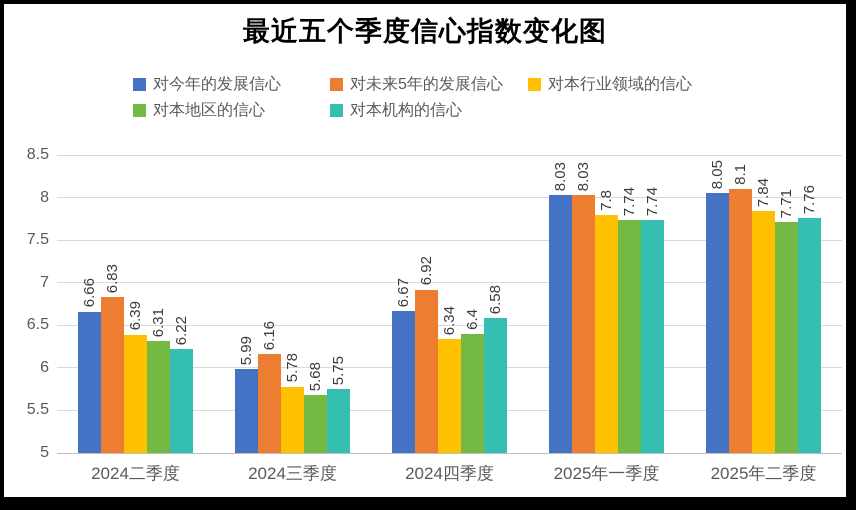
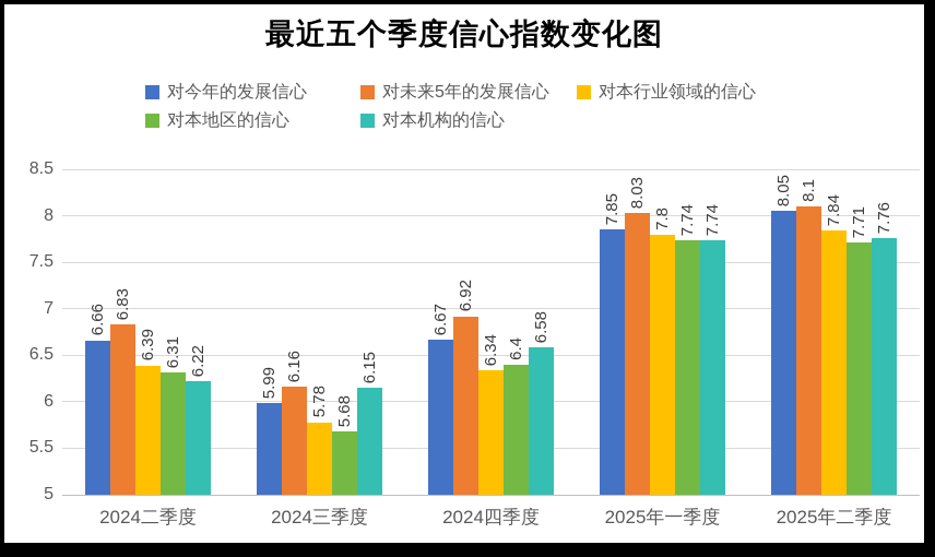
对本机构的信心/2024三季度: 5.75 -> 6.15
对今年的发展信心/2025年一季度: 8.03 -> 7.85
